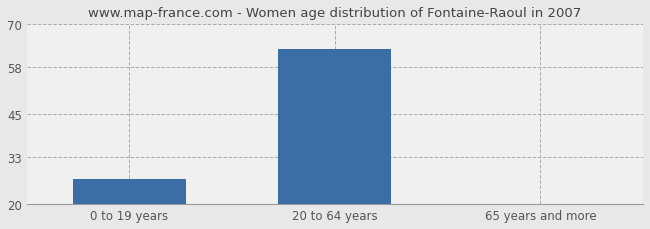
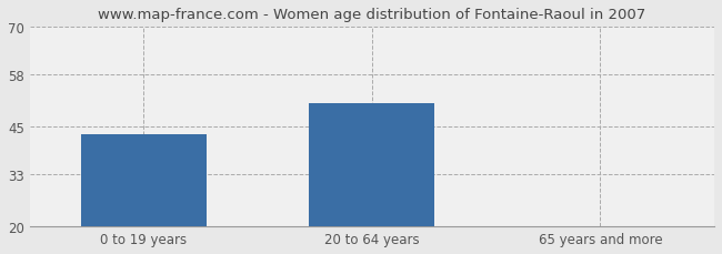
0 to 19 years: 27 -> 43
20 to 64 years: 63 -> 51
